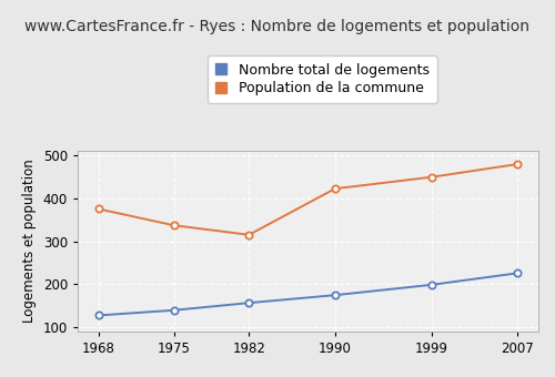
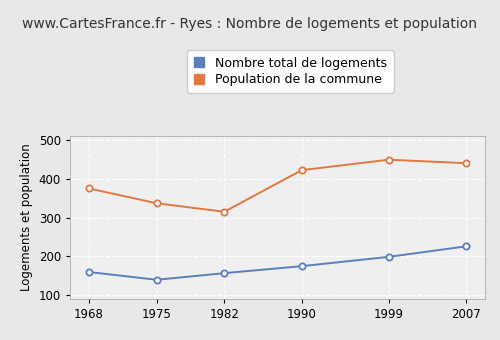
Nombre total de logements/1968: 128 -> 160
Population de la commune/2007: 479 -> 440
